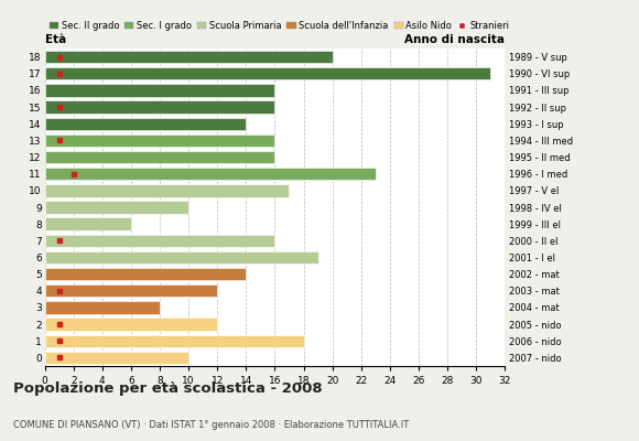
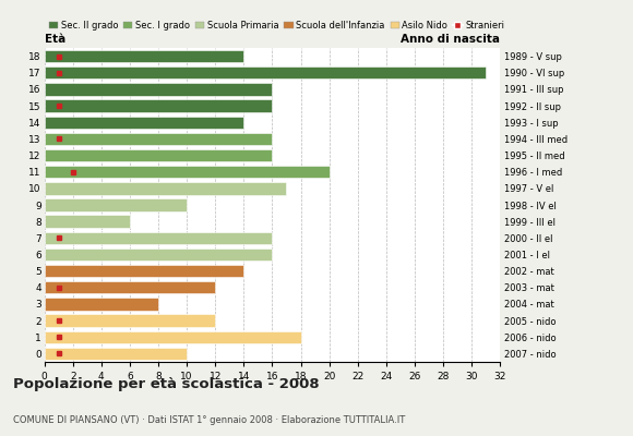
18: 20 -> 14
11: 23 -> 20
6: 19 -> 16
